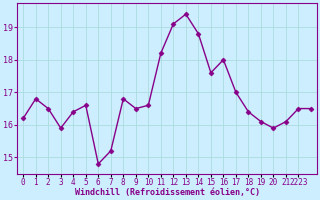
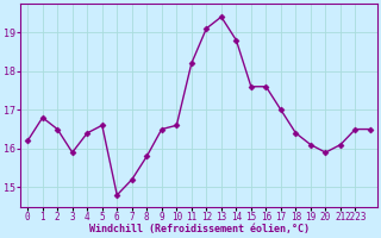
8: 16.8 -> 15.8
16: 18.0 -> 17.6
